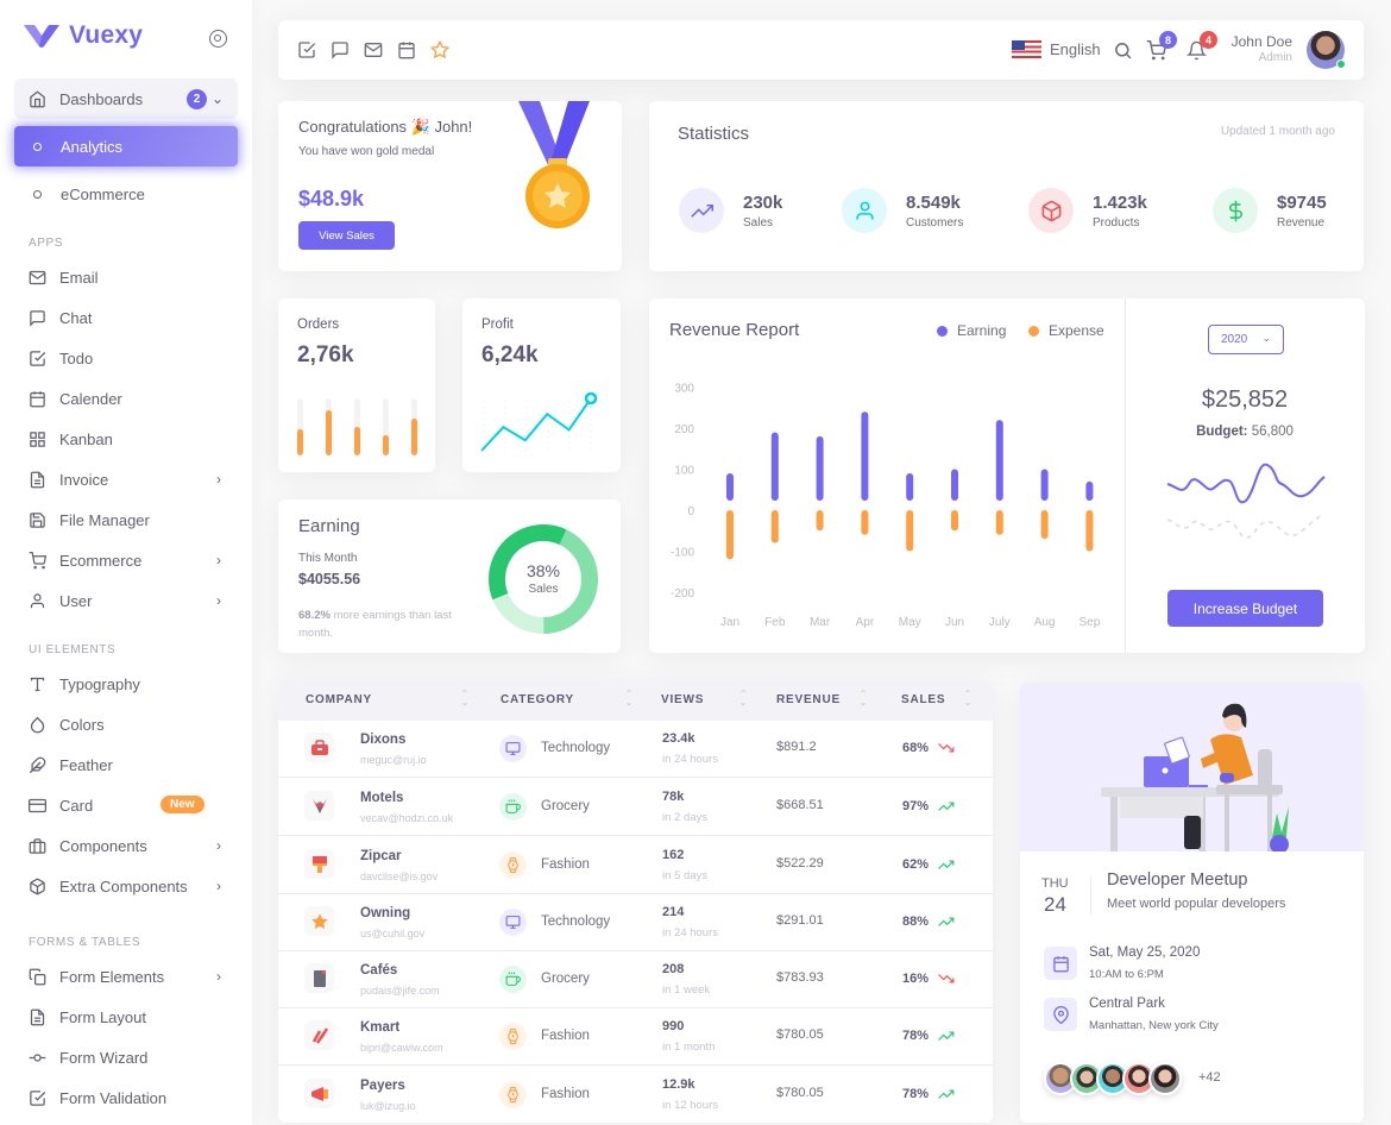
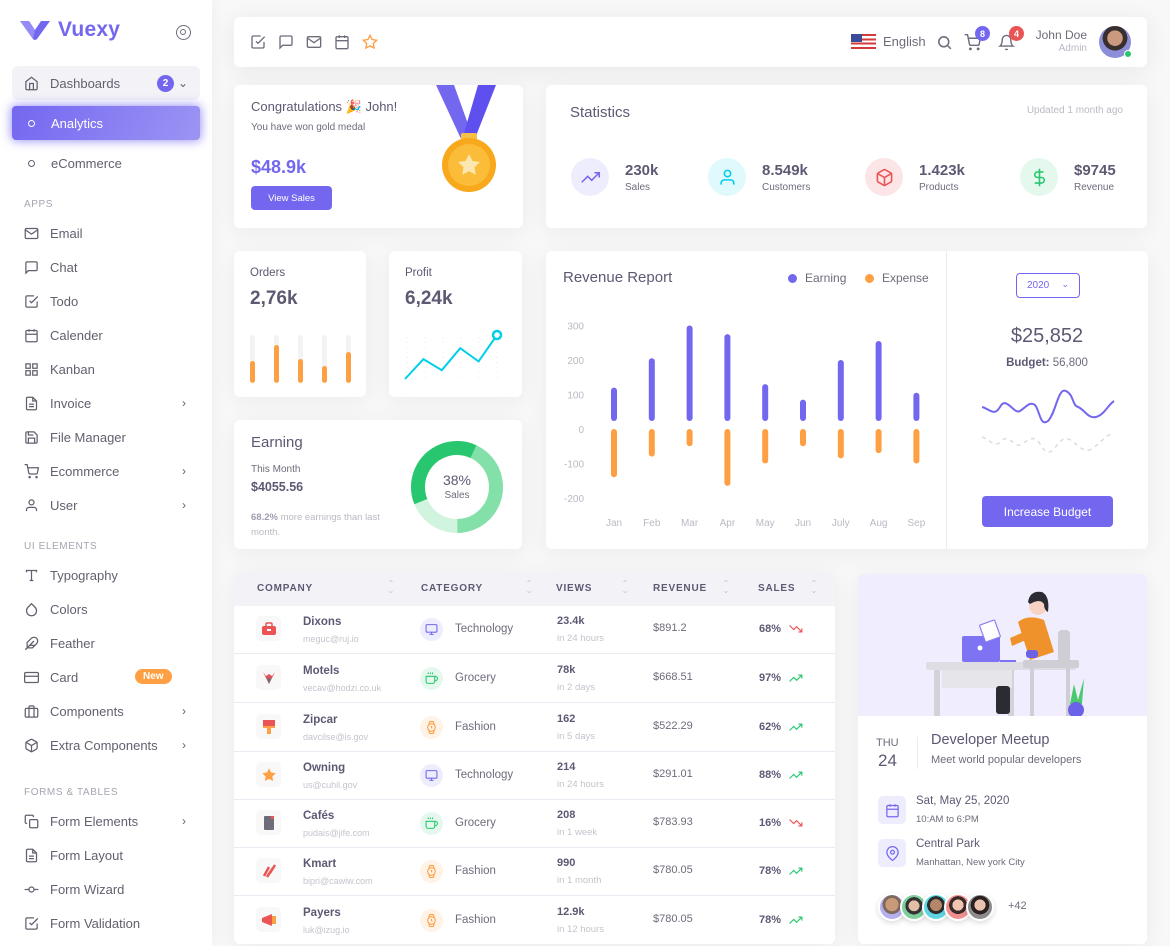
Earning/Jan: 90 -> 120
Expense/Jan: -120 -> -140
Earning/Feb: 190 -> 200
Earning/Mar: 180 -> 300
Earning/Apr: 240 -> 280
Expense/Apr: -60 -> -160
Earning/May: 90 -> 130
Earning/Jun: 100 -> 80
Earning/July: 220 -> 200
Expense/July: -60 -> -80
Earning/Aug: 100 -> 260
Earning/Sep: 70 -> 100
